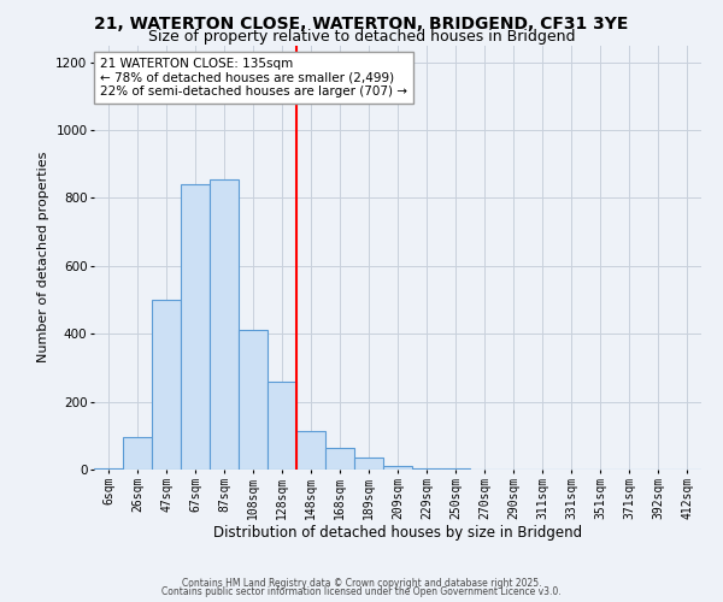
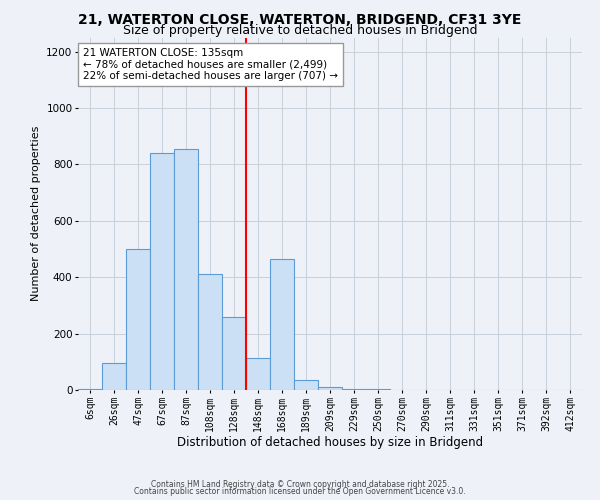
168sqm: 65 -> 465
